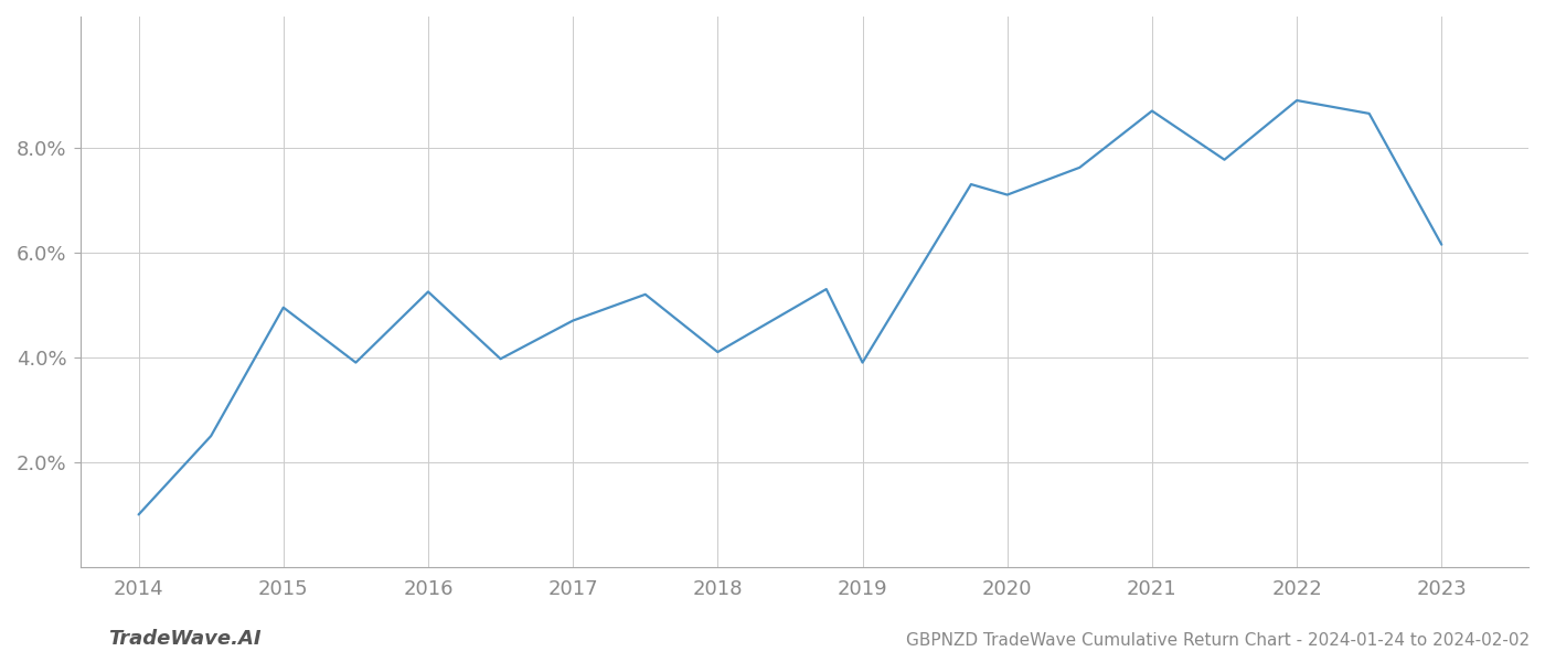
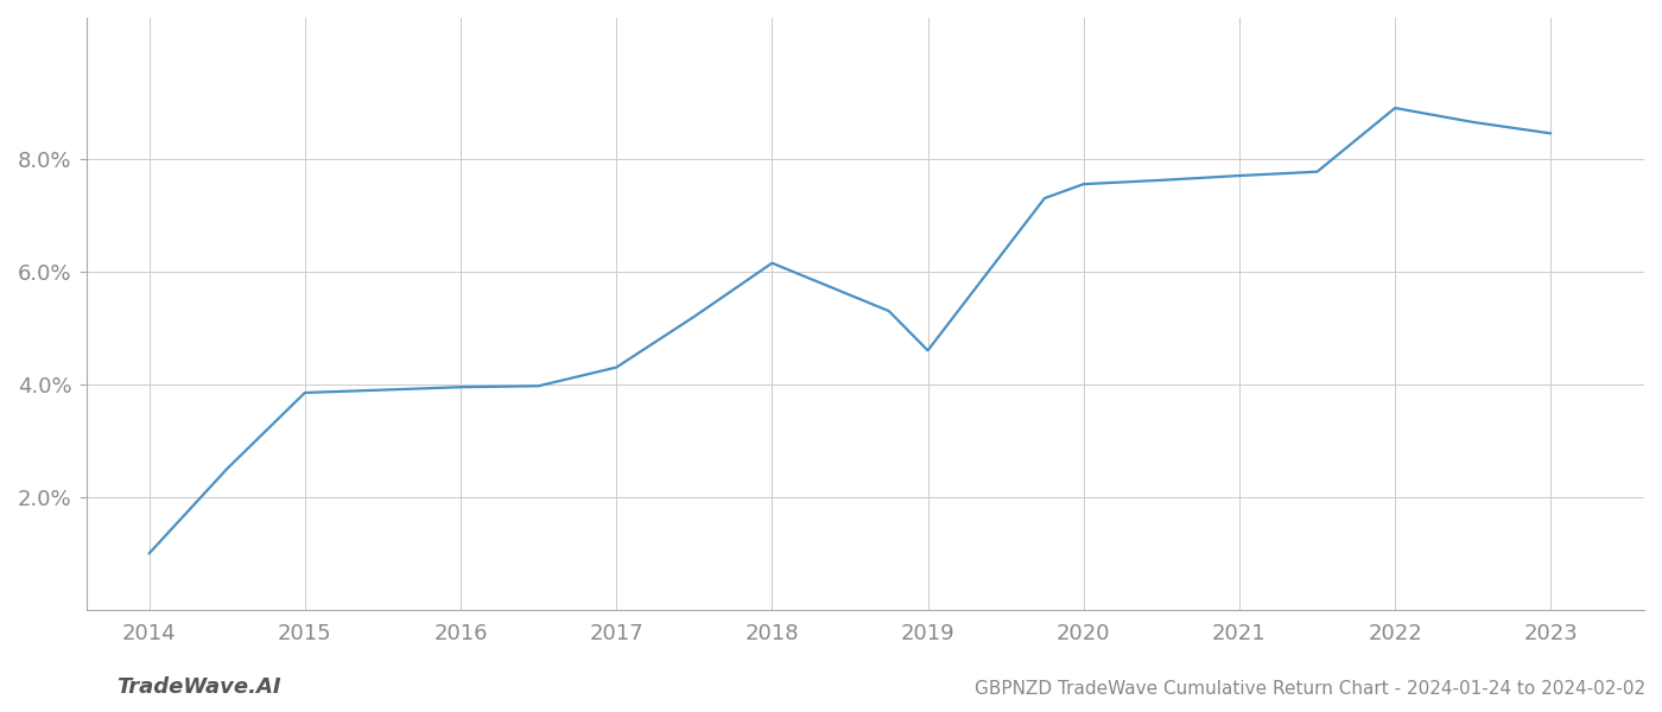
2015: 4.95% -> 3.85%
2016: 5.25% -> 3.95%
2017: 4.70% -> 4.30%
2018: 4.10% -> 6.15%
2019: 3.90% -> 4.60%
2020: 7.10% -> 7.55%
2021: 8.70% -> 7.70%
2023: 6.15% -> 8.45%
